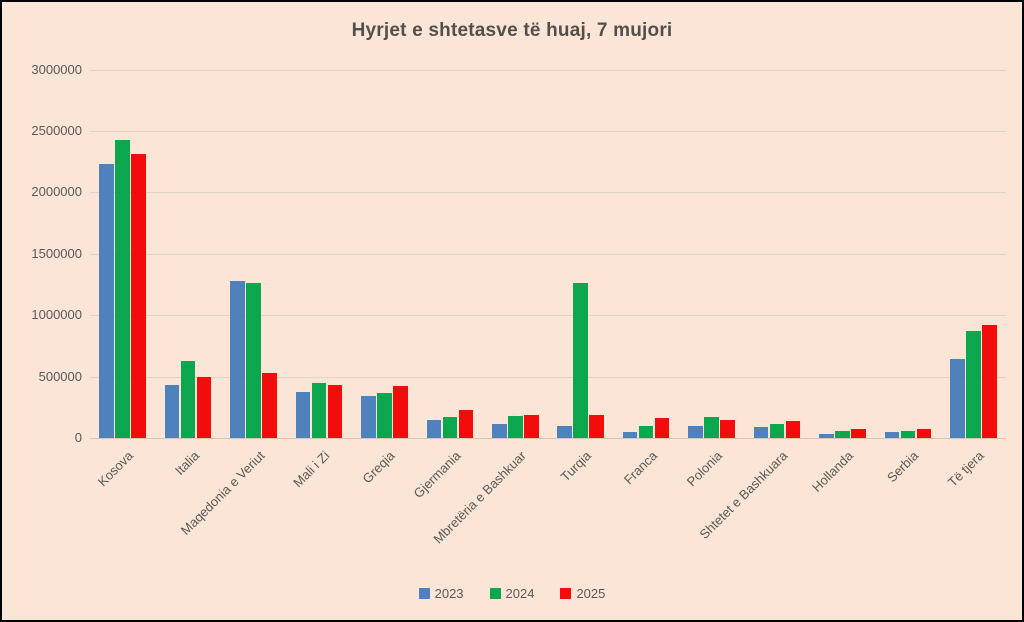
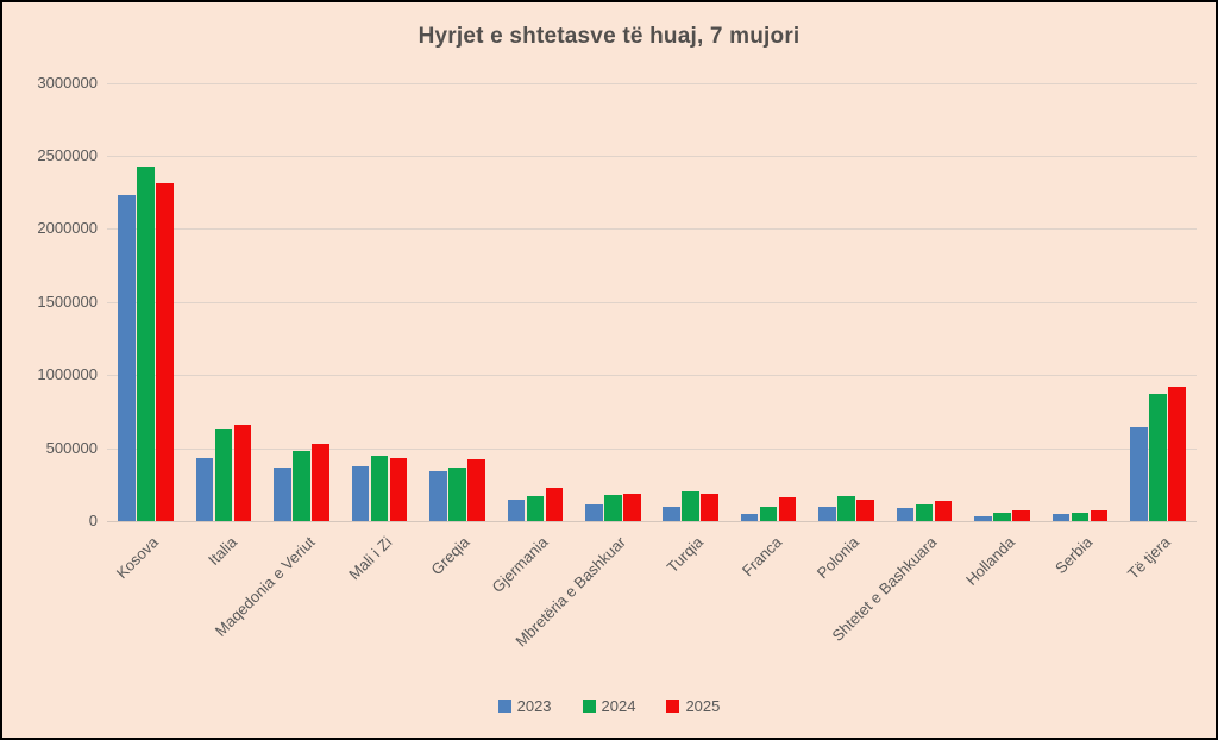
2025/Italia: 500000 -> 660000
2023/Maqedonia e Veriut: 1280000 -> 360000
2024/Maqedonia e Veriut: 1260000 -> 480000
2024/Turqia: 1260000 -> 200000
